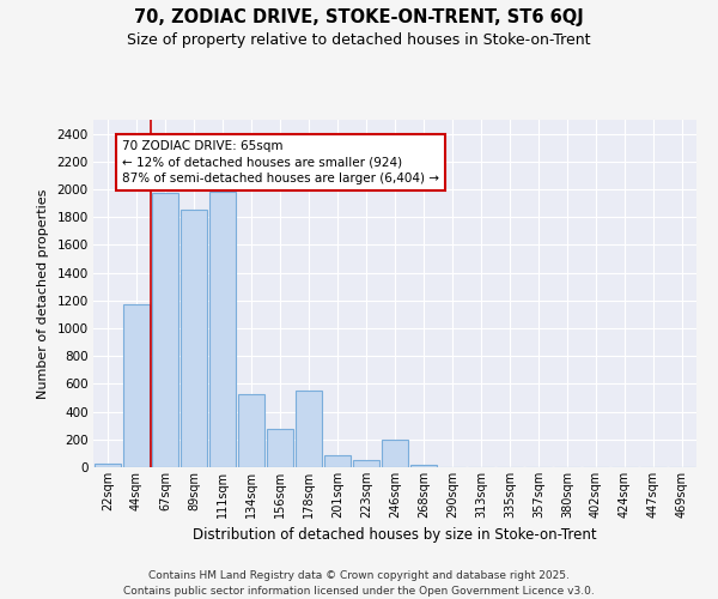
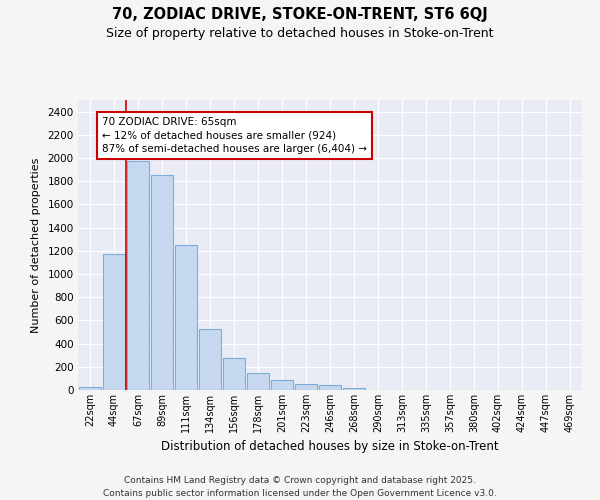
111sqm: 1980 -> 1250
178sqm: 550 -> 150
246sqm: 200 -> 40
